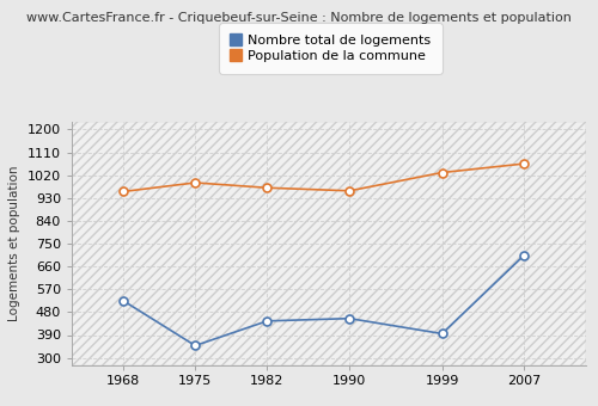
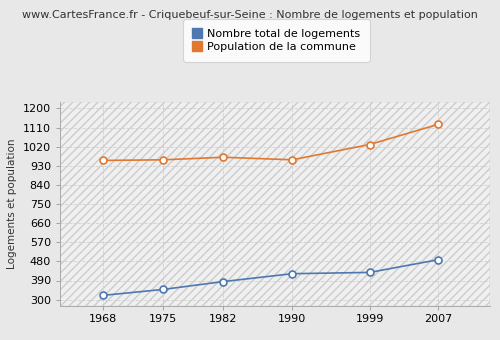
Nombre total de logements/1968: 525 -> 320
Population de la commune/1975: 990 -> 958
Nombre total de logements/1982: 445 -> 385
Nombre total de logements/1990: 455 -> 422
Nombre total de logements/1999: 395 -> 428
Nombre total de logements/2007: 705 -> 488
Population de la commune/2007: 1065 -> 1125
